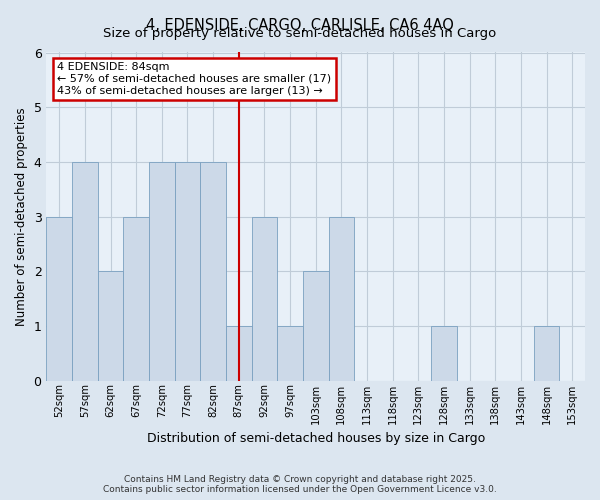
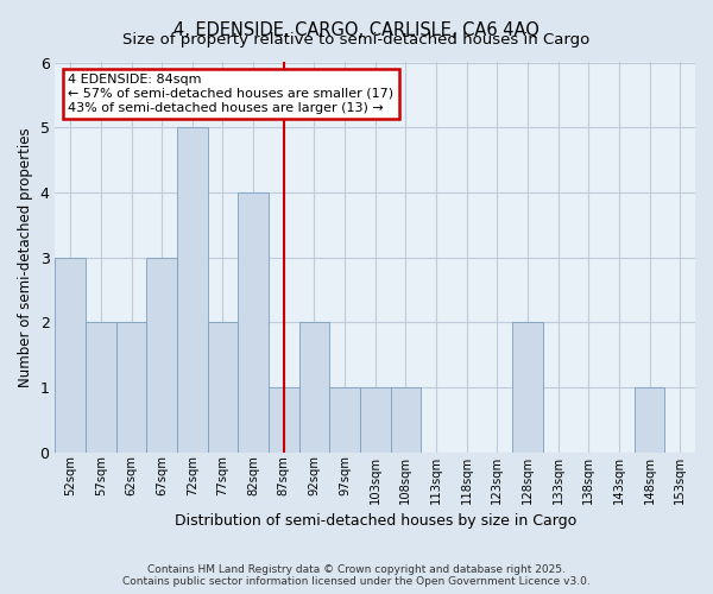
57sqm: 4 -> 2
72sqm: 4 -> 5
77sqm: 4 -> 2
92sqm: 3 -> 2
103sqm: 2 -> 1
108sqm: 3 -> 1
128sqm: 1 -> 2
